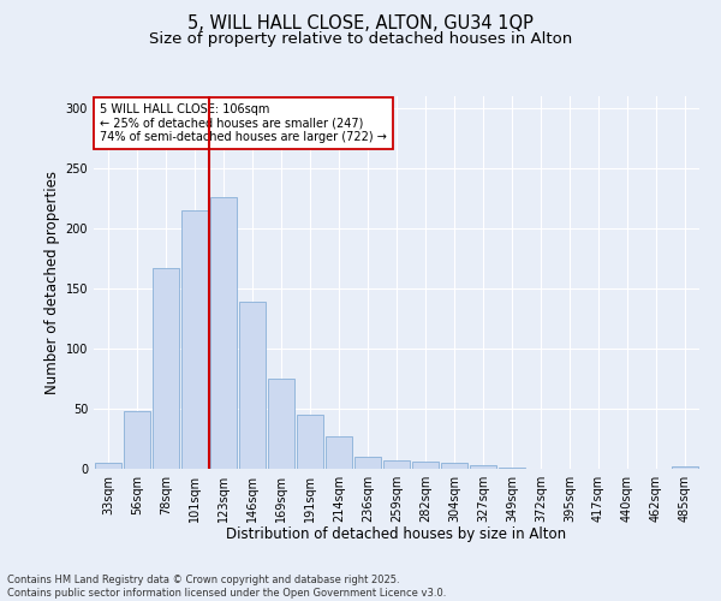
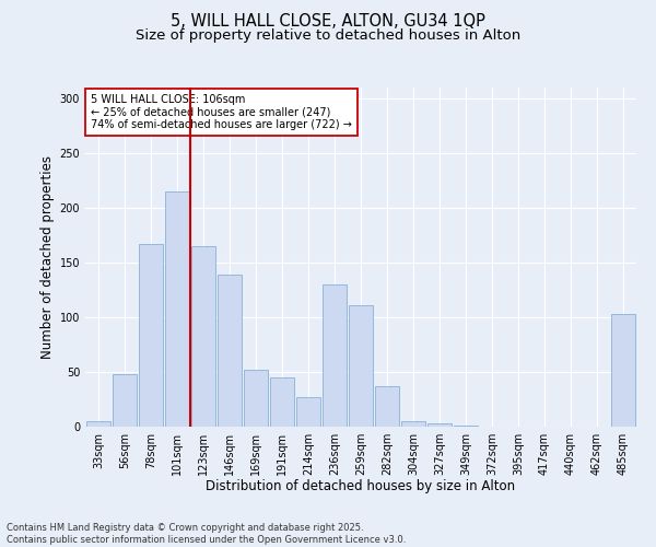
123sqm: 226 -> 165
169sqm: 75 -> 52
236sqm: 10 -> 130
259sqm: 7 -> 111
282sqm: 6 -> 37
485sqm: 2 -> 103
